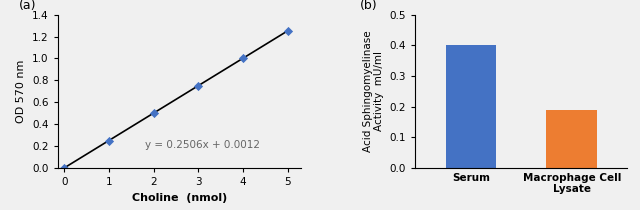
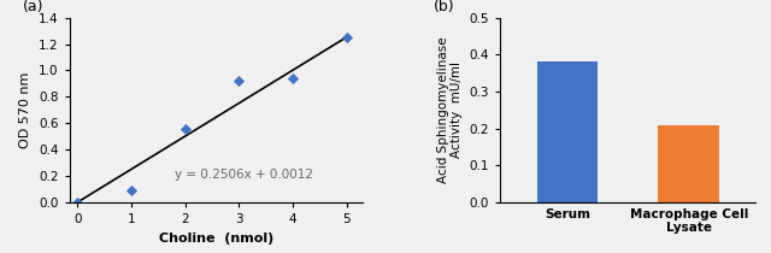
1: 0.25 -> 0.09
2: 0.50 -> 0.56
3: 0.75 -> 0.92
4: 1.00 -> 0.94
Serum: 0.40 -> 0.38
Macrophage Cell Lysate: 0.19 -> 0.21
